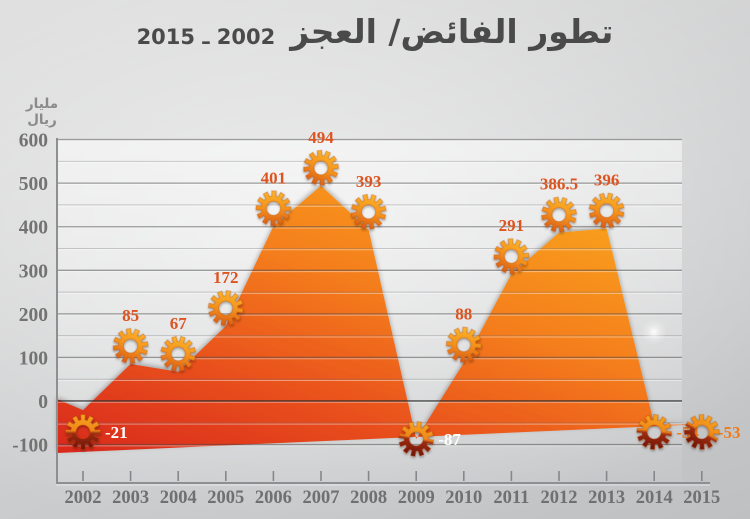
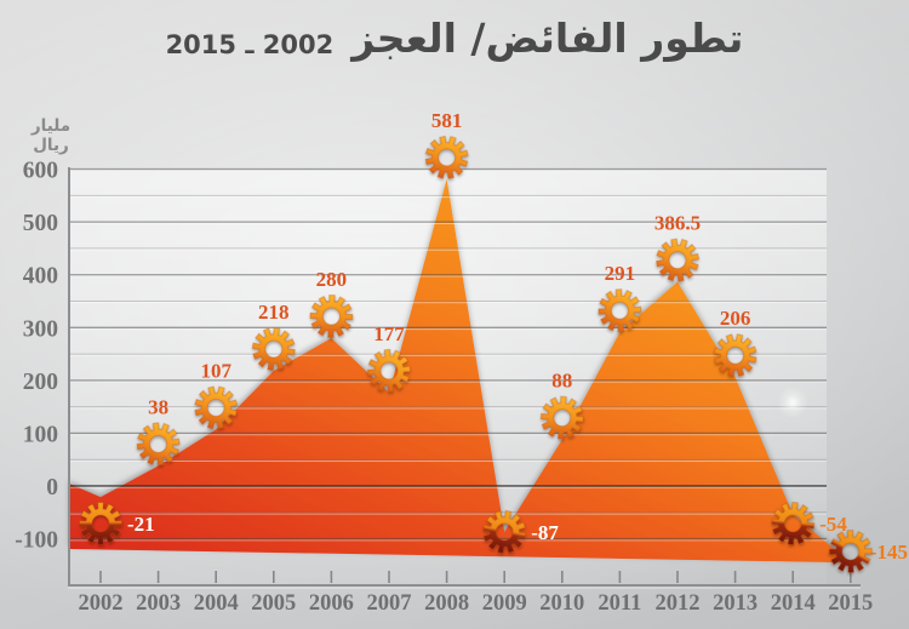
2003: 85 -> 38
2004: 67 -> 107
2005: 172 -> 218
2006: 401 -> 280
2007: 494 -> 177
2008: 393 -> 581
2013: 396 -> 206
2015: -53 -> -145
